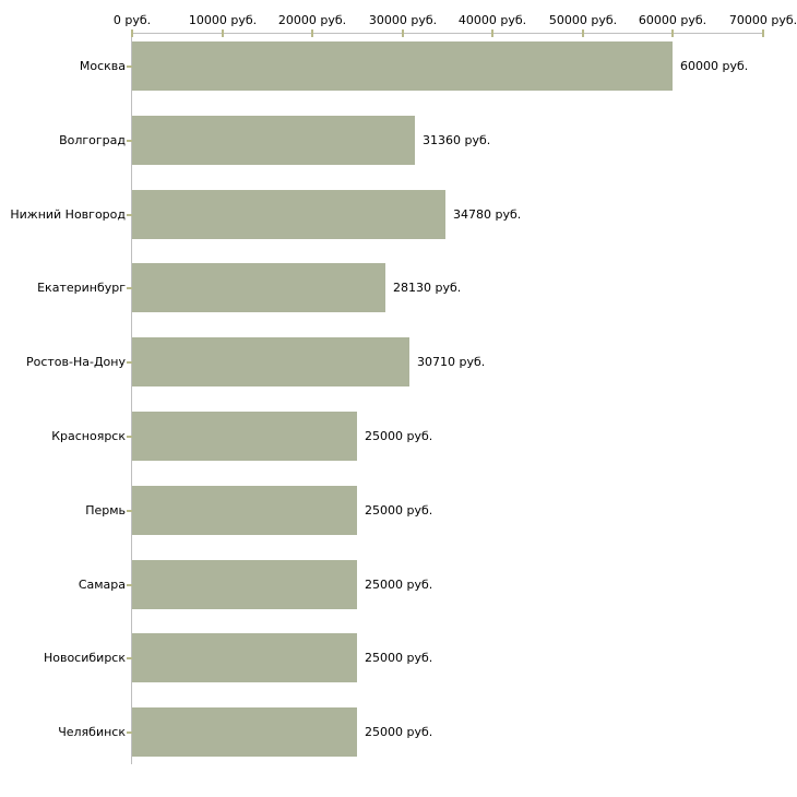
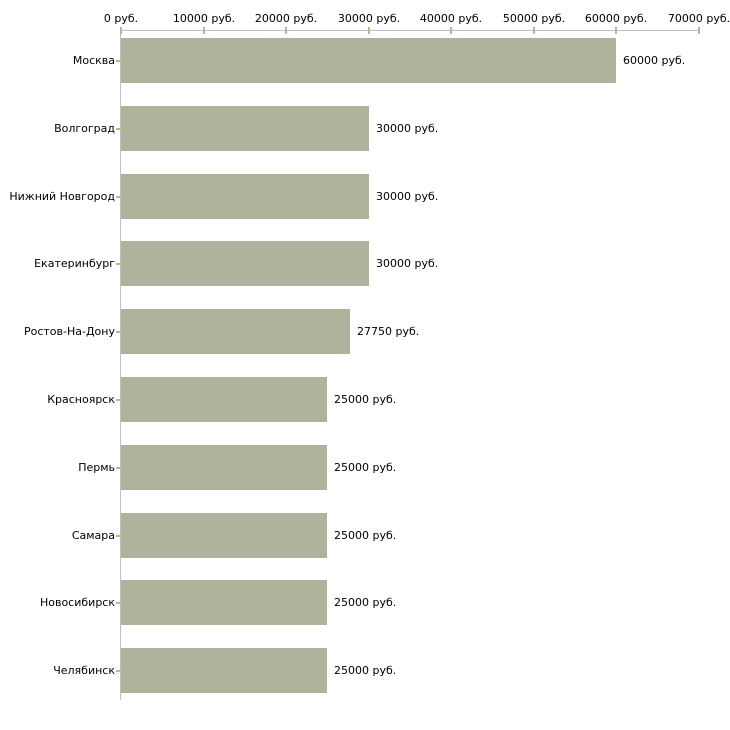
Волгоград: 31360 -> 30000
Нижний Новгород: 34780 -> 30000
Екатеринбург: 28130 -> 30000
Ростов-На-Дону: 30710 -> 27750
